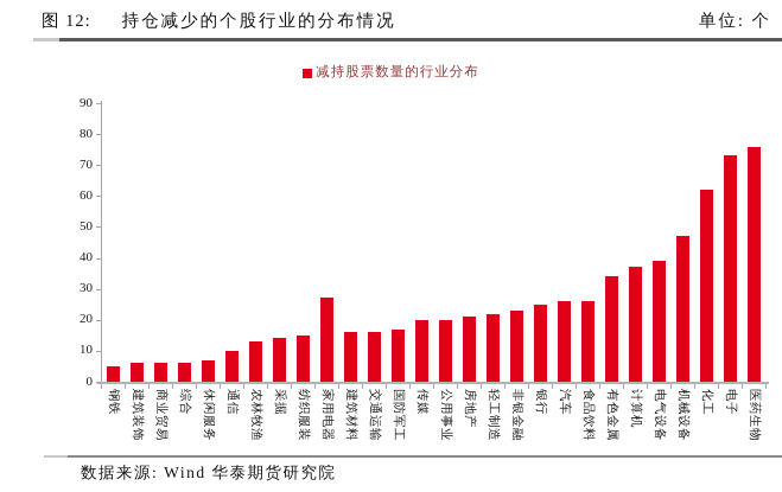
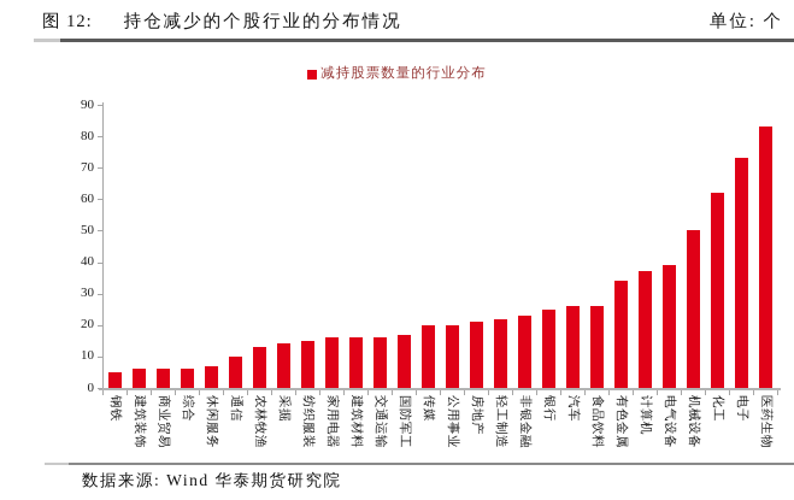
家用电器: 27 -> 16
机械设备: 47 -> 50
医药生物: 76 -> 83
